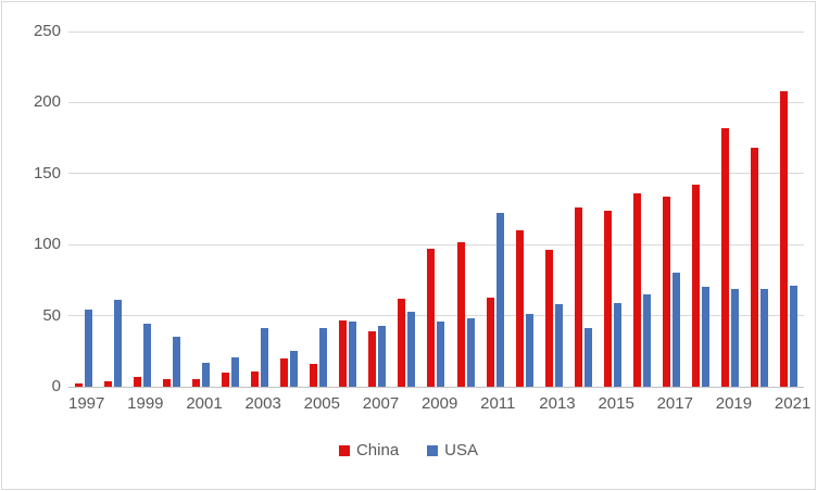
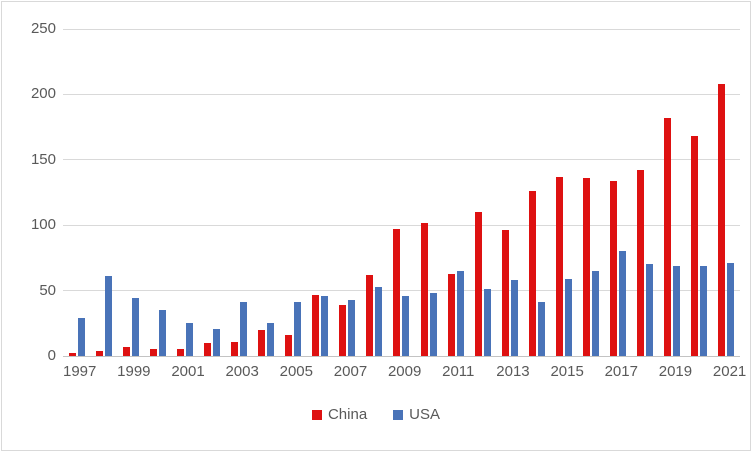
USA/1997: 54 -> 29
USA/2001: 17 -> 25
USA/2011: 122 -> 65
China/2015: 124 -> 137
